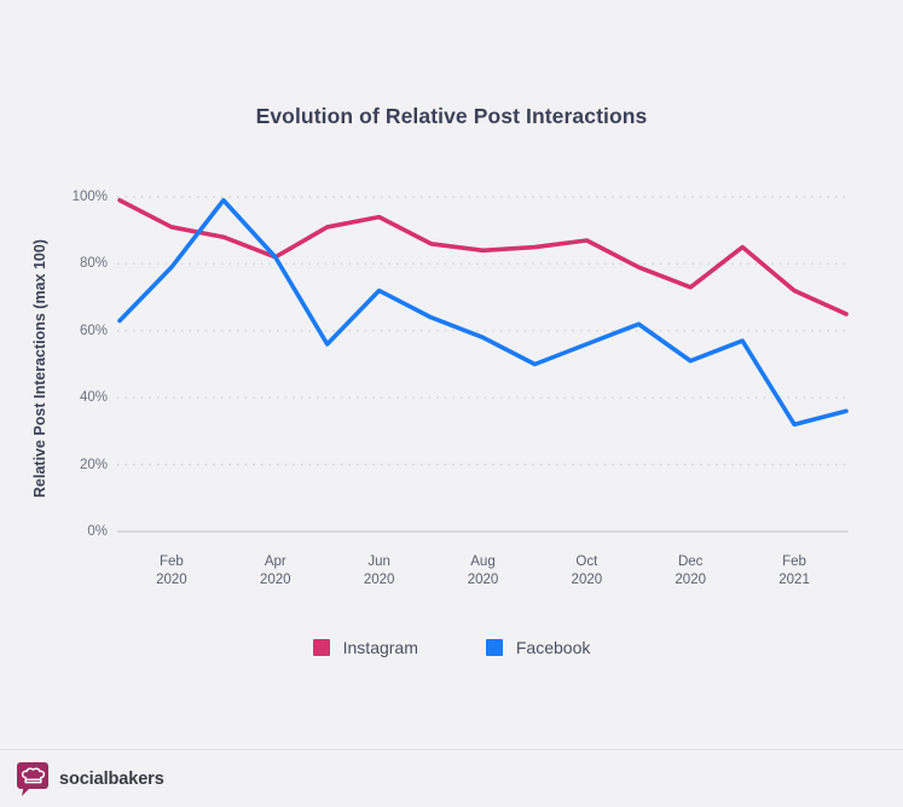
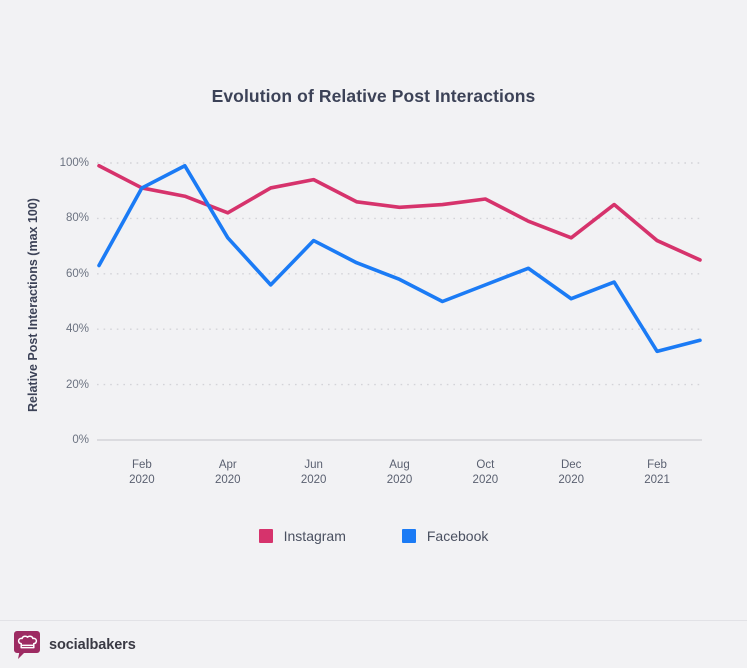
Facebook/Feb 2020: 79% -> 91%
Facebook/Apr 2020: 82% -> 73%
